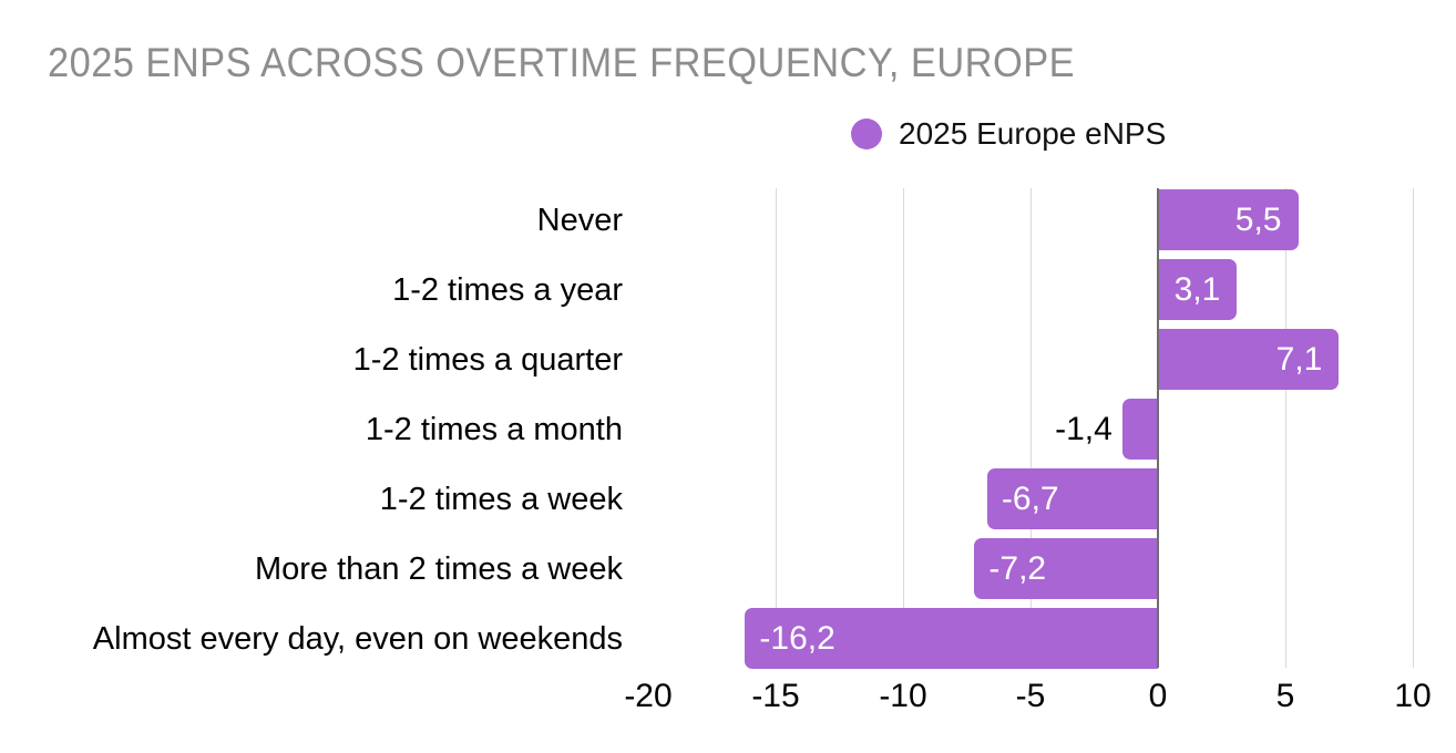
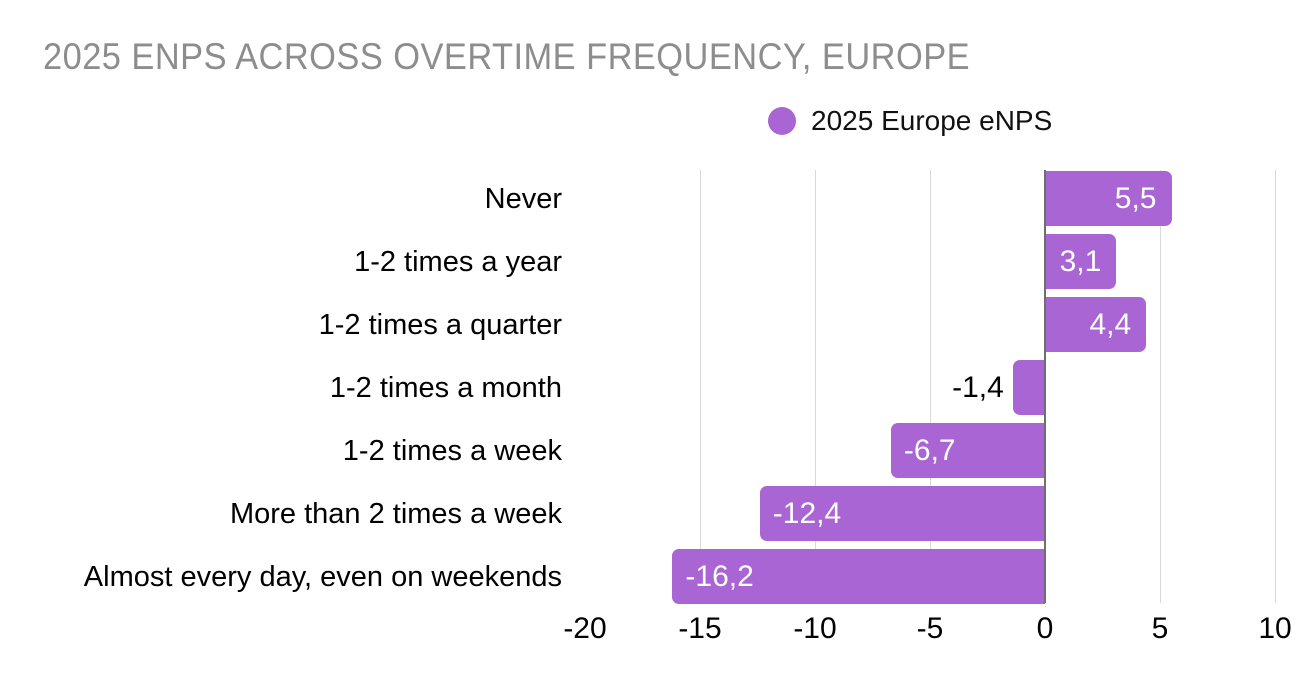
1-2 times a quarter: 7,1 -> 4,4
More than 2 times a week: -7,2 -> -12,4
